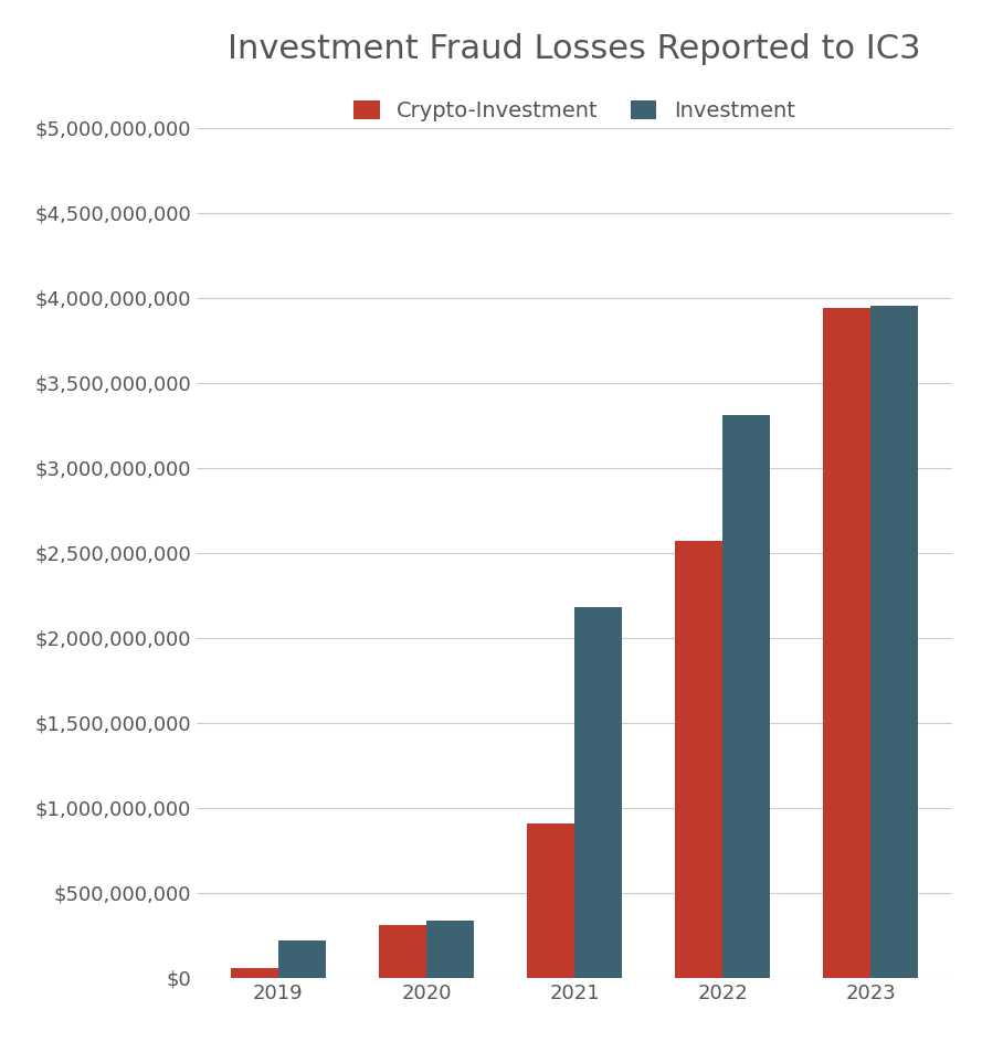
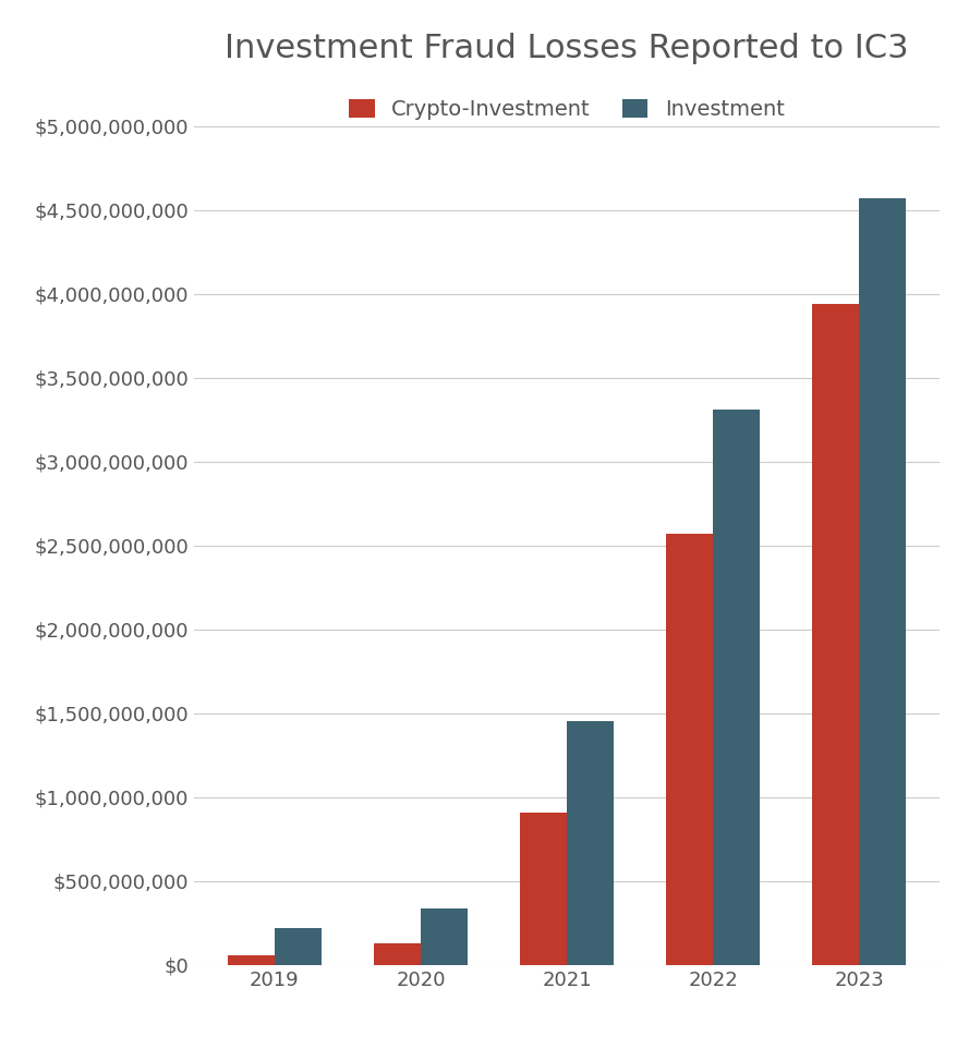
Crypto-Investment/2020: $310,000,000 -> $130,000,000
Investment/2021: $2,180,000,000 -> $1,460,000,000
Investment/2023: $3,950,000,000 -> $4,570,000,000
